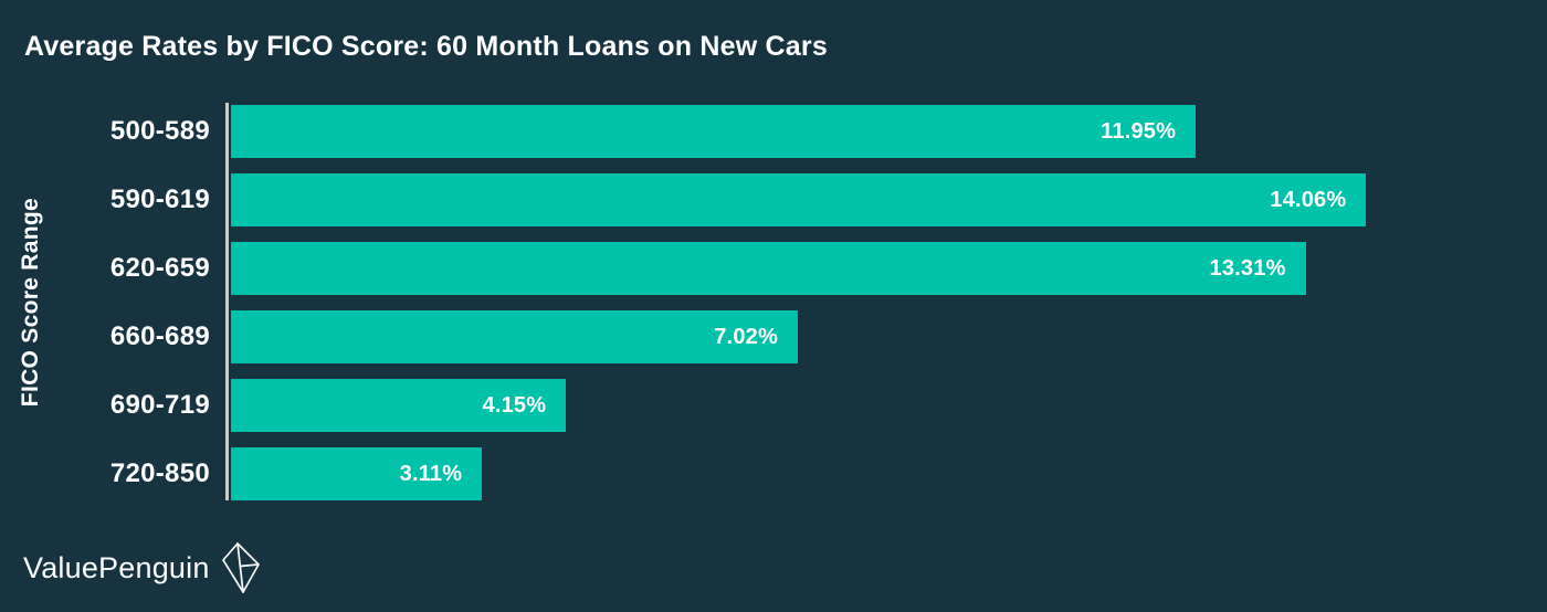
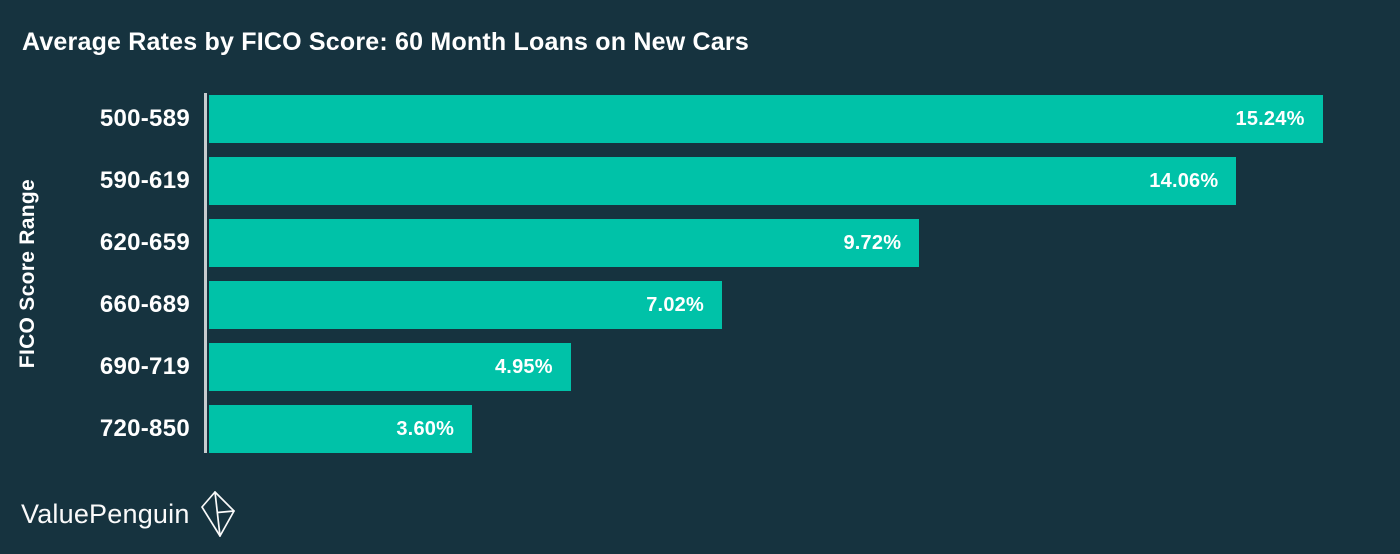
500-589: 11.95% -> 15.24%
620-659: 13.31% -> 9.72%
690-719: 4.15% -> 4.95%
720-850: 3.11% -> 3.60%
